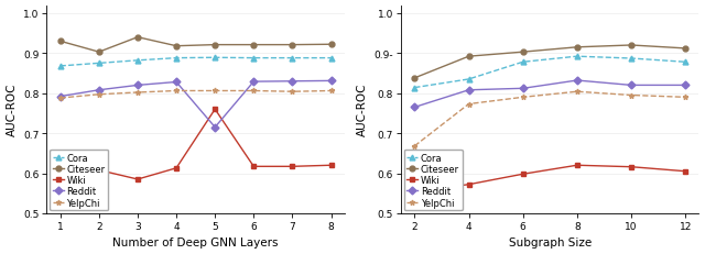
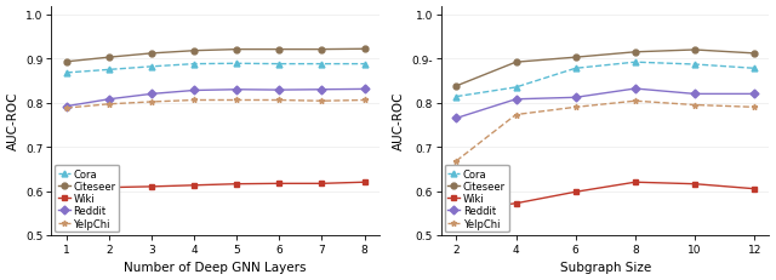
Citeseer/1: 0.930 -> 0.893
Citeseer/3: 0.940 -> 0.912
Wiki/3: 0.585 -> 0.610
Wiki/5: 0.760 -> 0.616
Reddit/5: 0.715 -> 0.830
